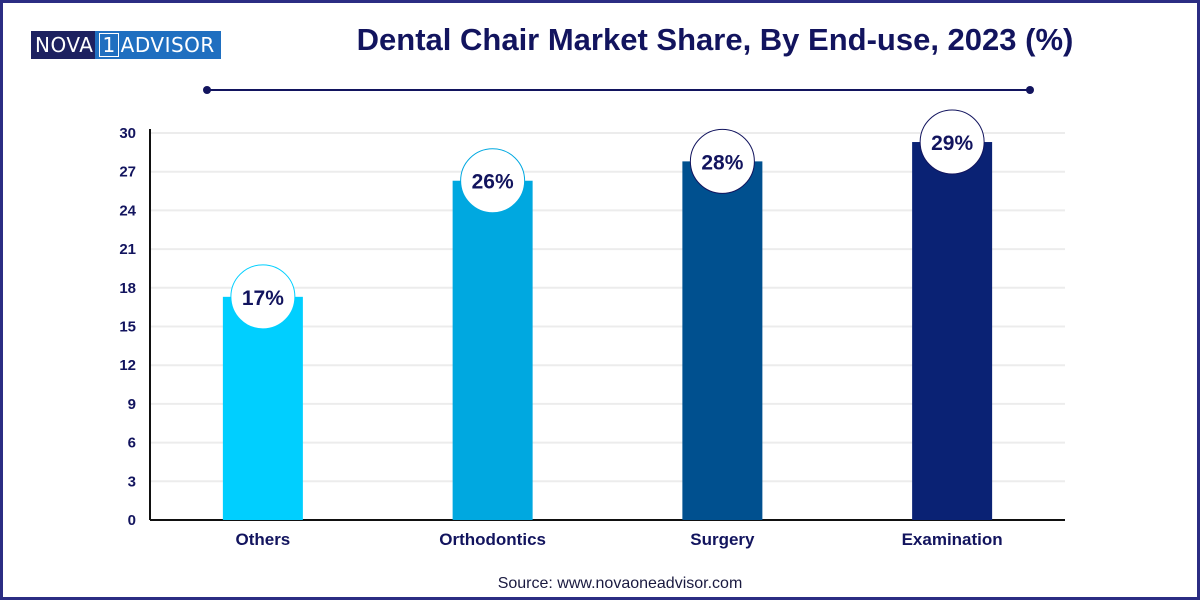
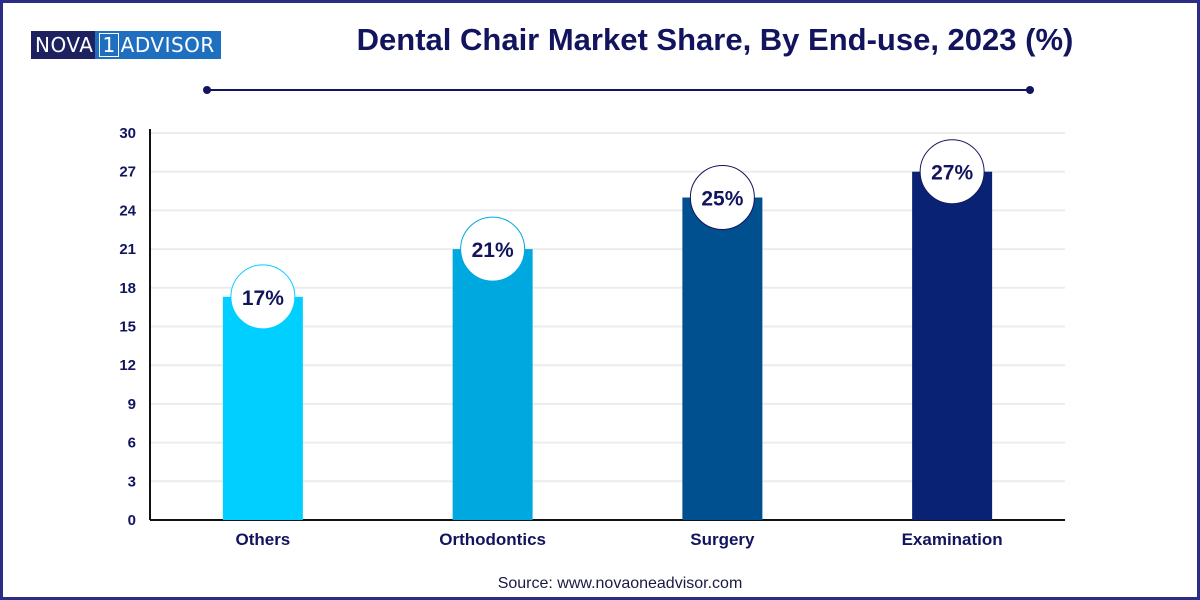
Orthodontics: 26% -> 21%
Surgery: 28% -> 25%
Examination: 29% -> 27%
